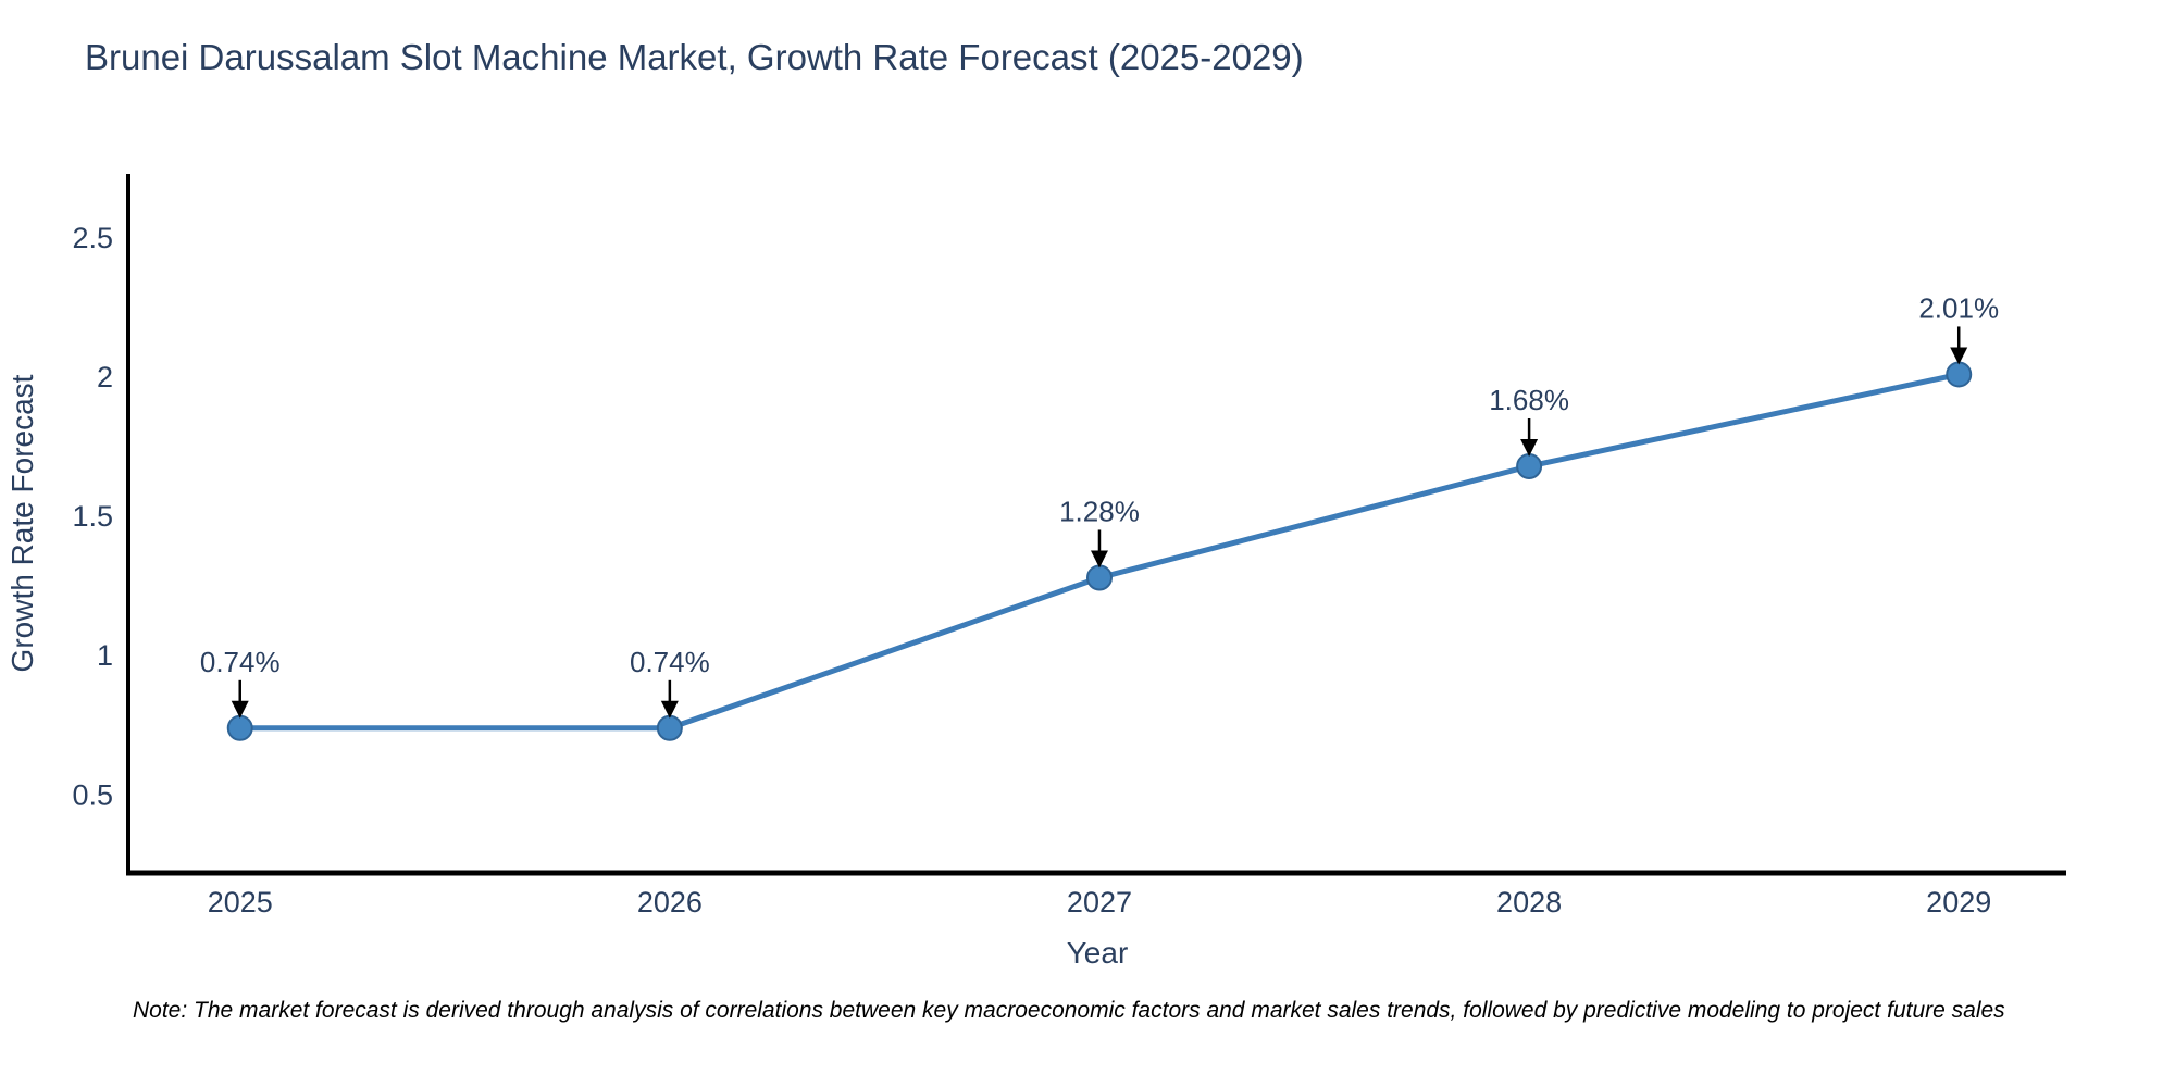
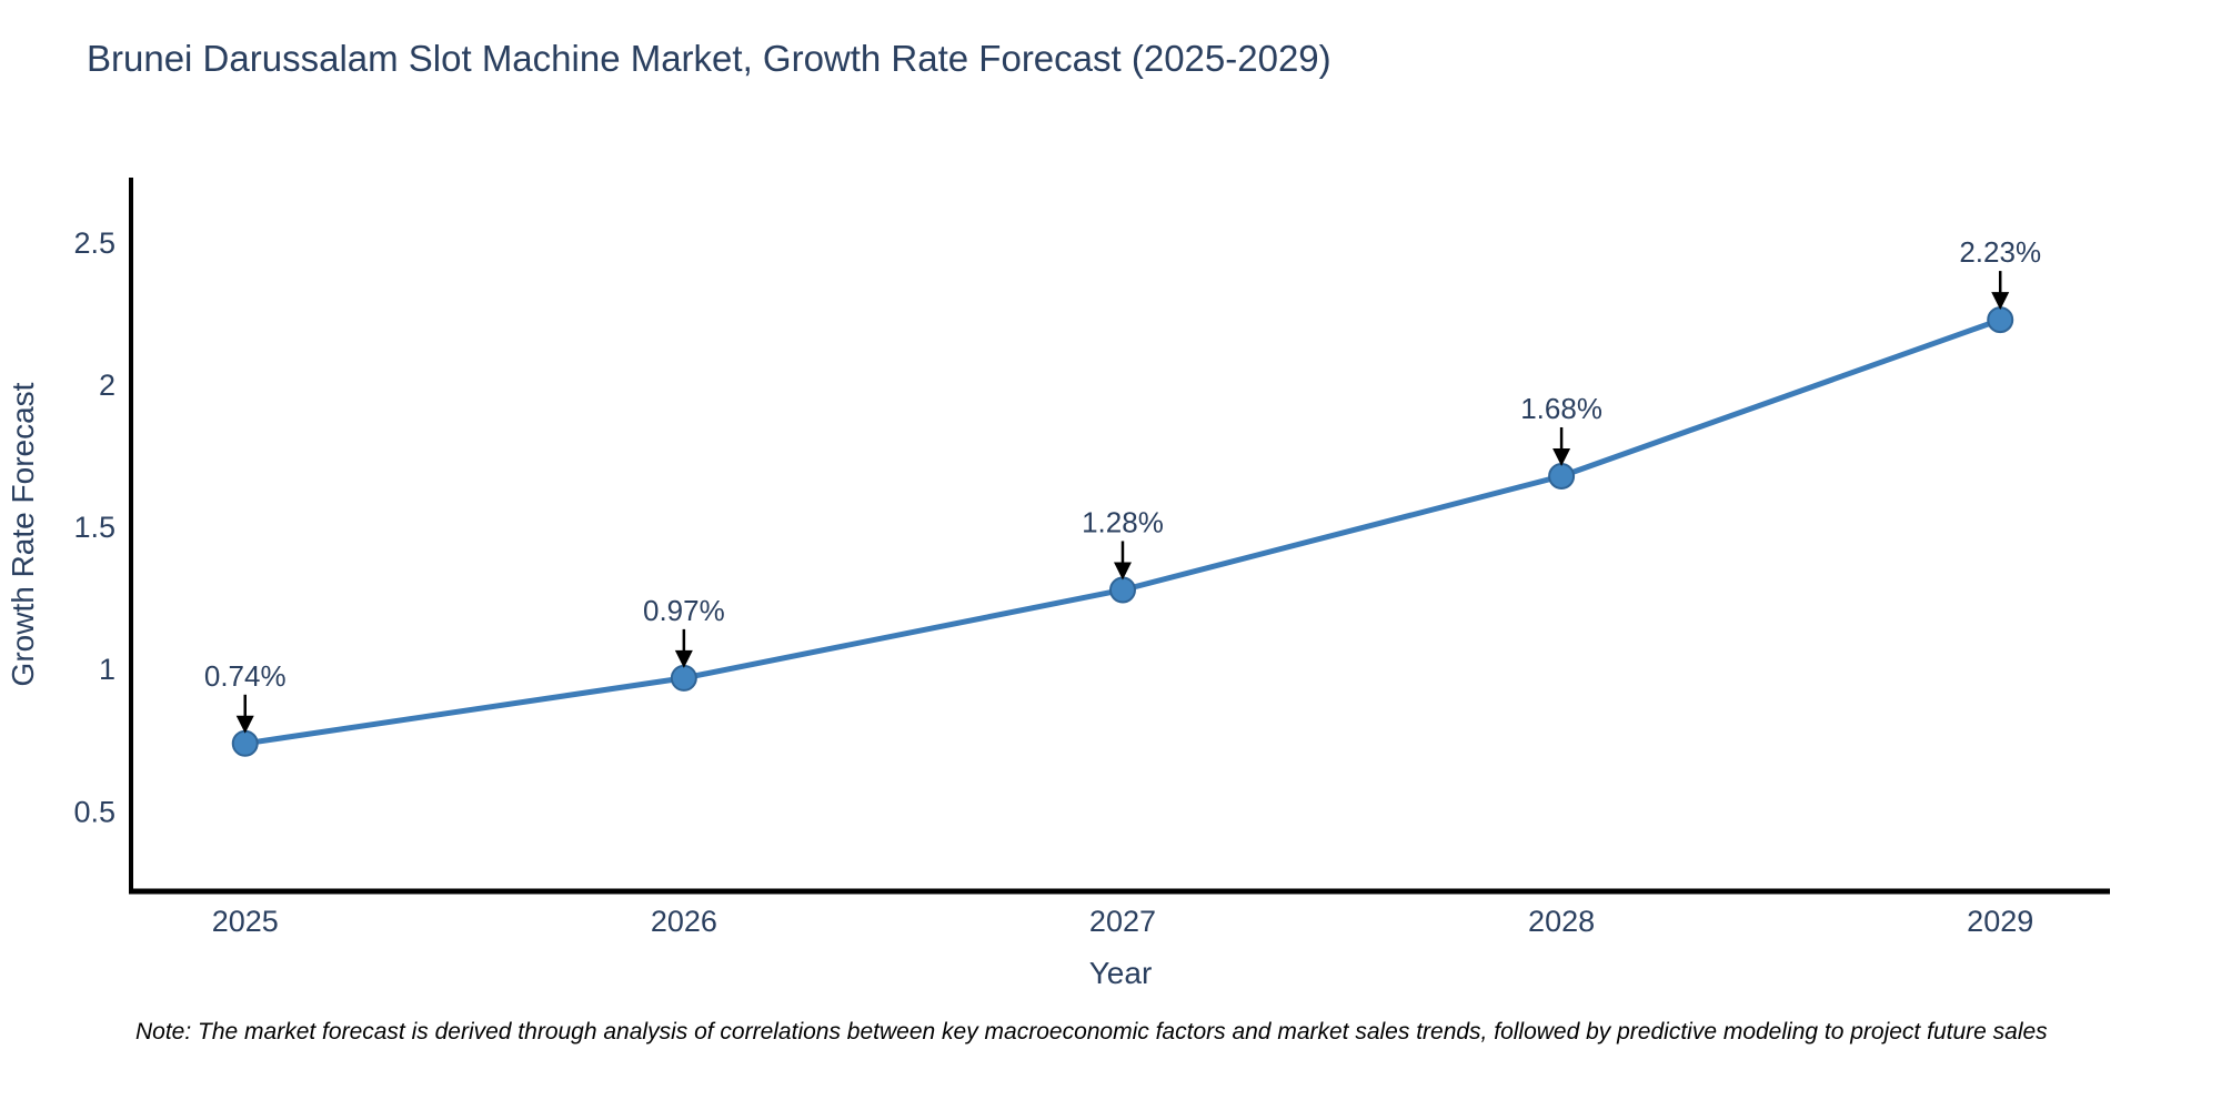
2026: 0.74% -> 0.97%
2029: 2.01% -> 2.23%
